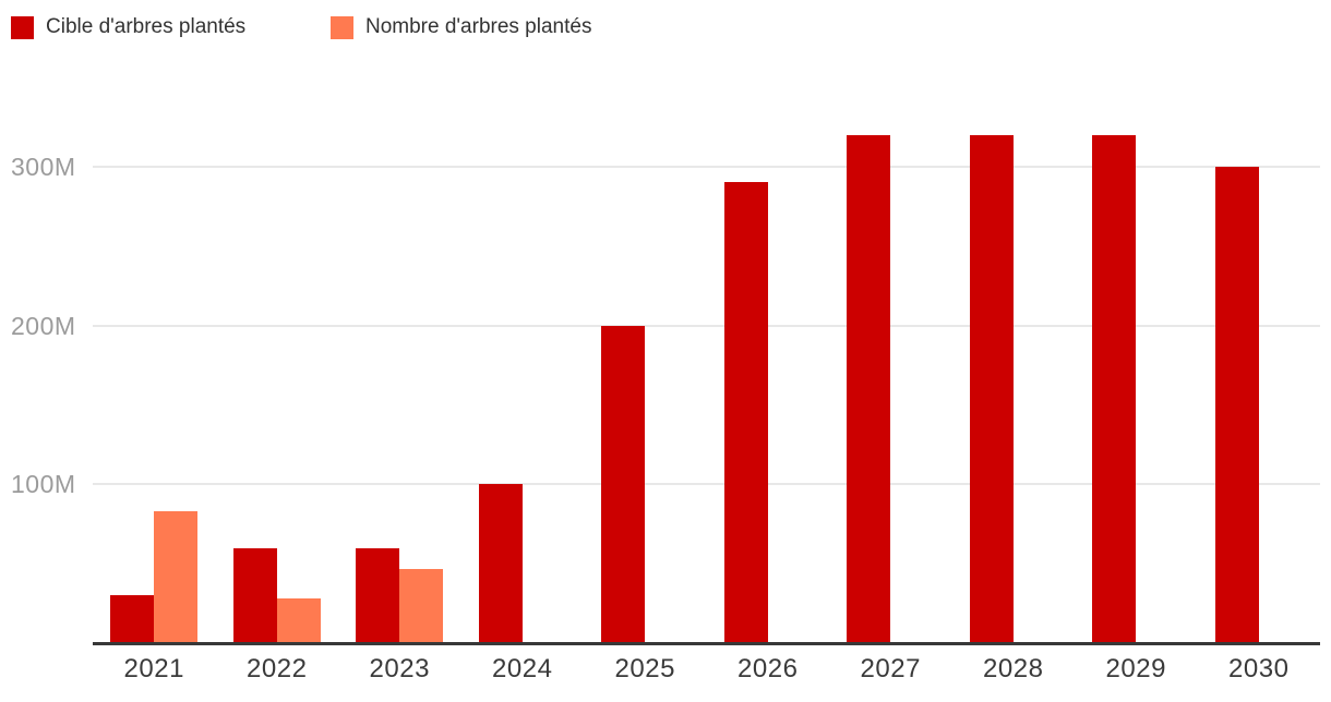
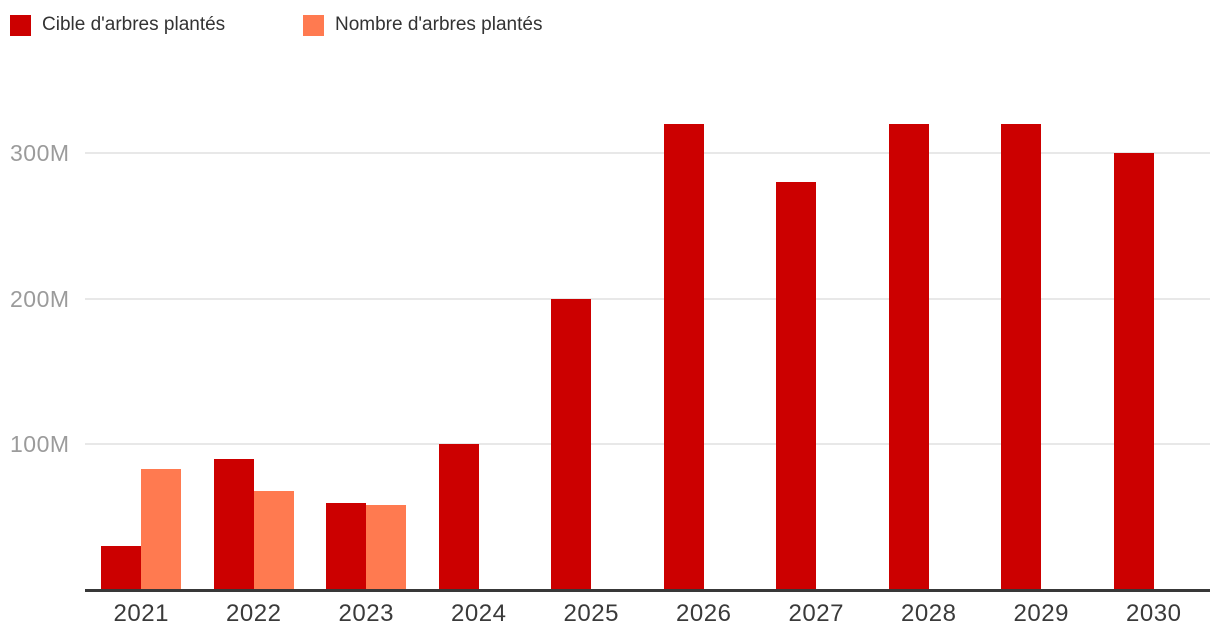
Cible d'arbres plantés/2022: 60M -> 90M
Nombre d'arbres plantés/2022: 28M -> 68M
Nombre d'arbres plantés/2023: 47M -> 58M
Cible d'arbres plantés/2026: 290M -> 320M
Cible d'arbres plantés/2027: 320M -> 280M
